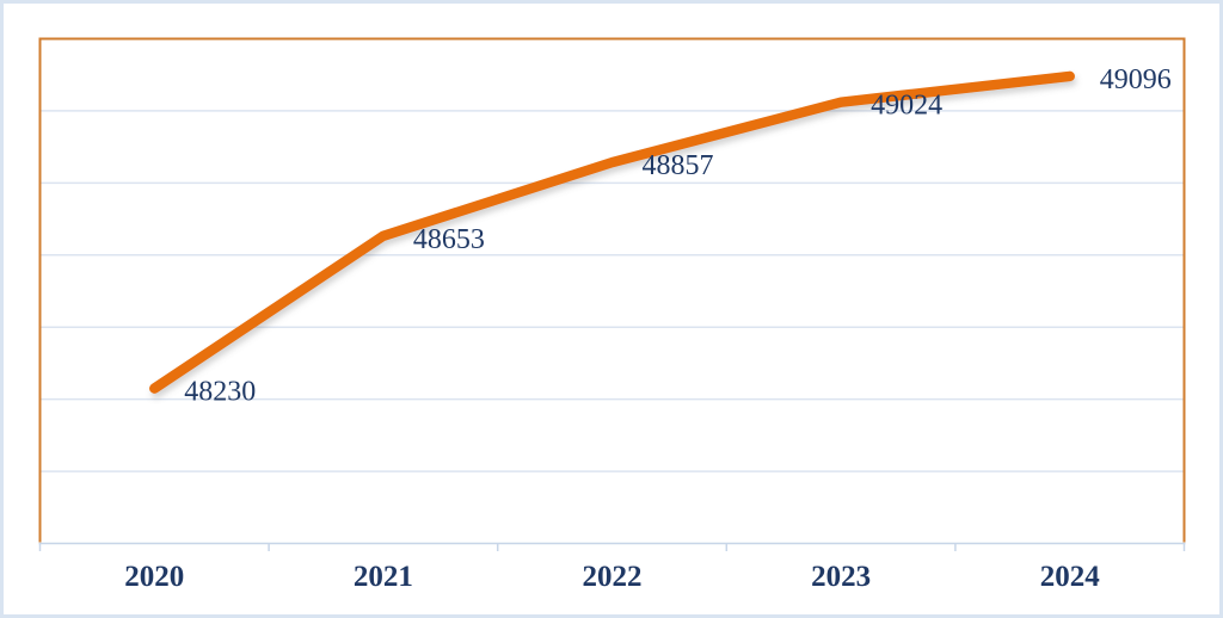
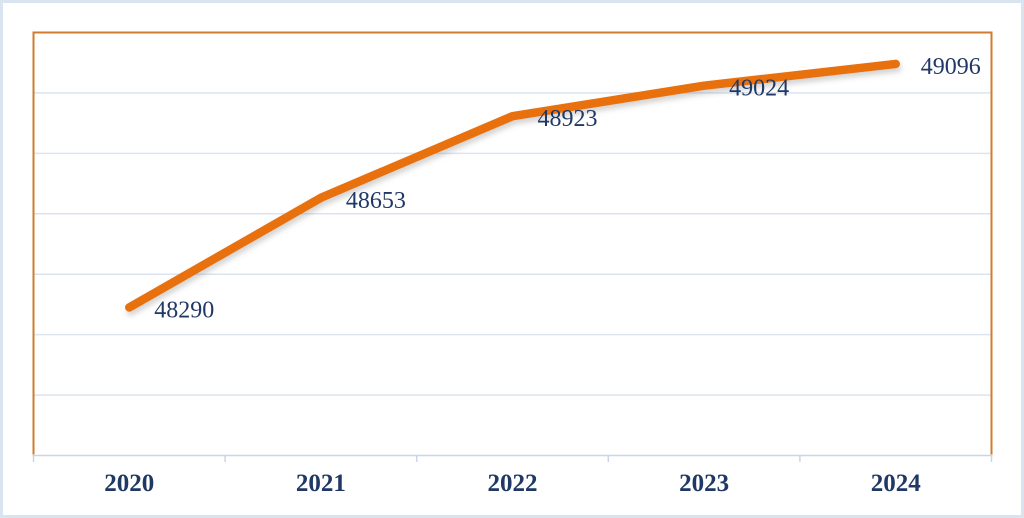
2020: 48230 -> 48290
2022: 48857 -> 48923
